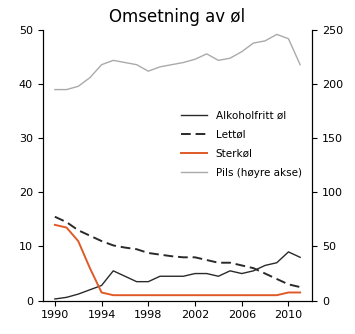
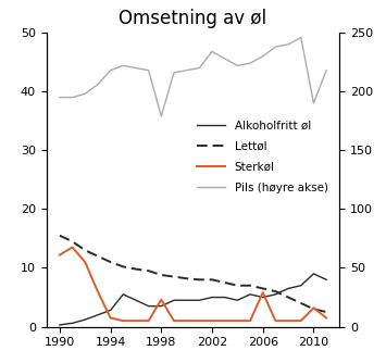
Sterkøl/1990: 14.0 -> 12.2
Sterkøl/1998: 1.0 -> 4.6
Pils (høyre akse)/1998: 212 -> 179
Pils (høyre akse)/2002: 223 -> 234
Sterkøl/2006: 1.0 -> 5.8
Sterkøl/2010: 1.5 -> 3.2
Pils (høyre akse)/2010: 242 -> 190
